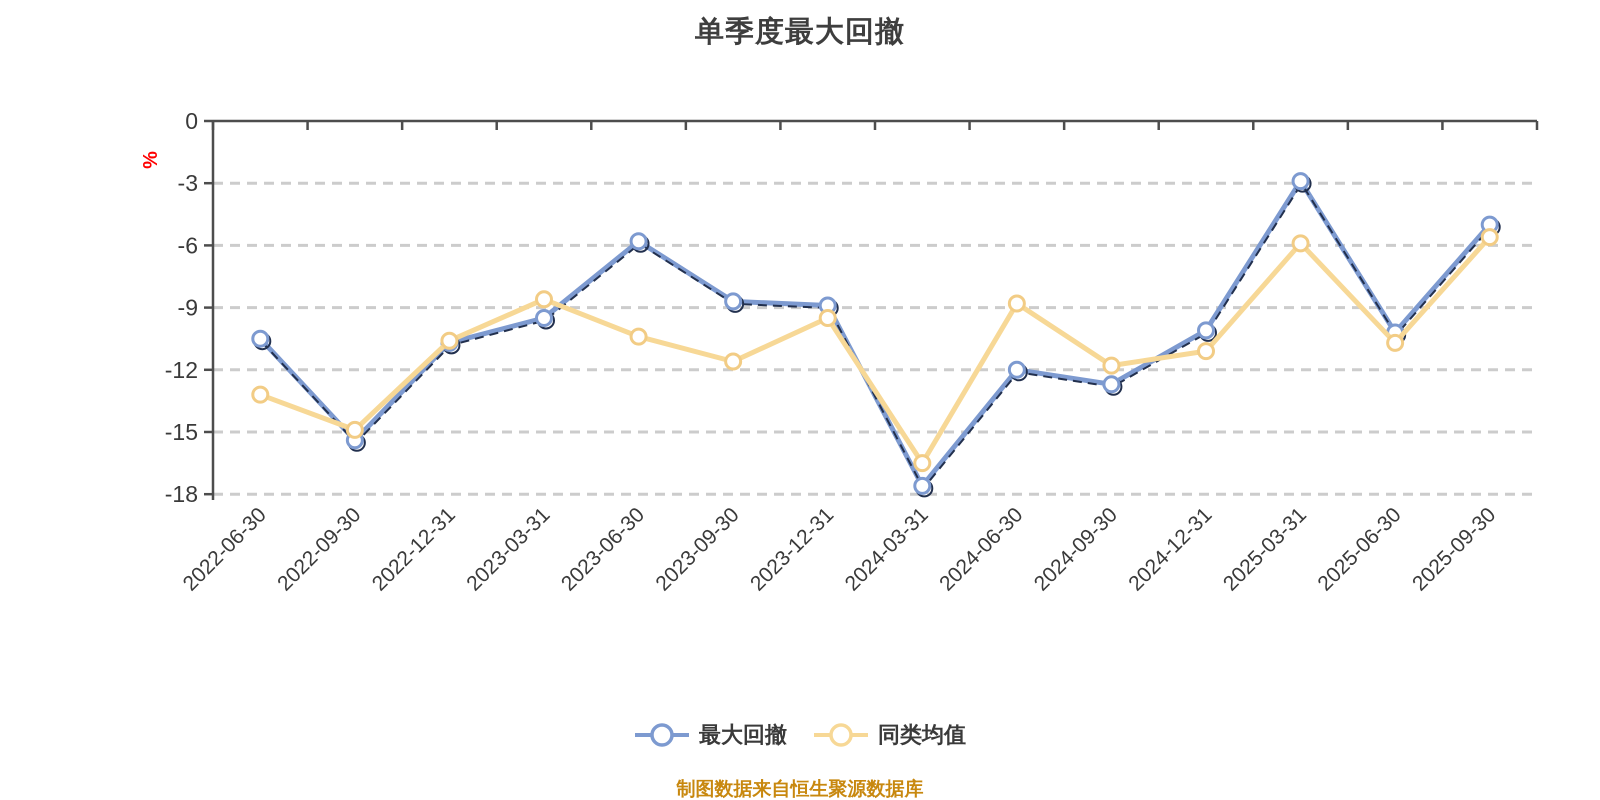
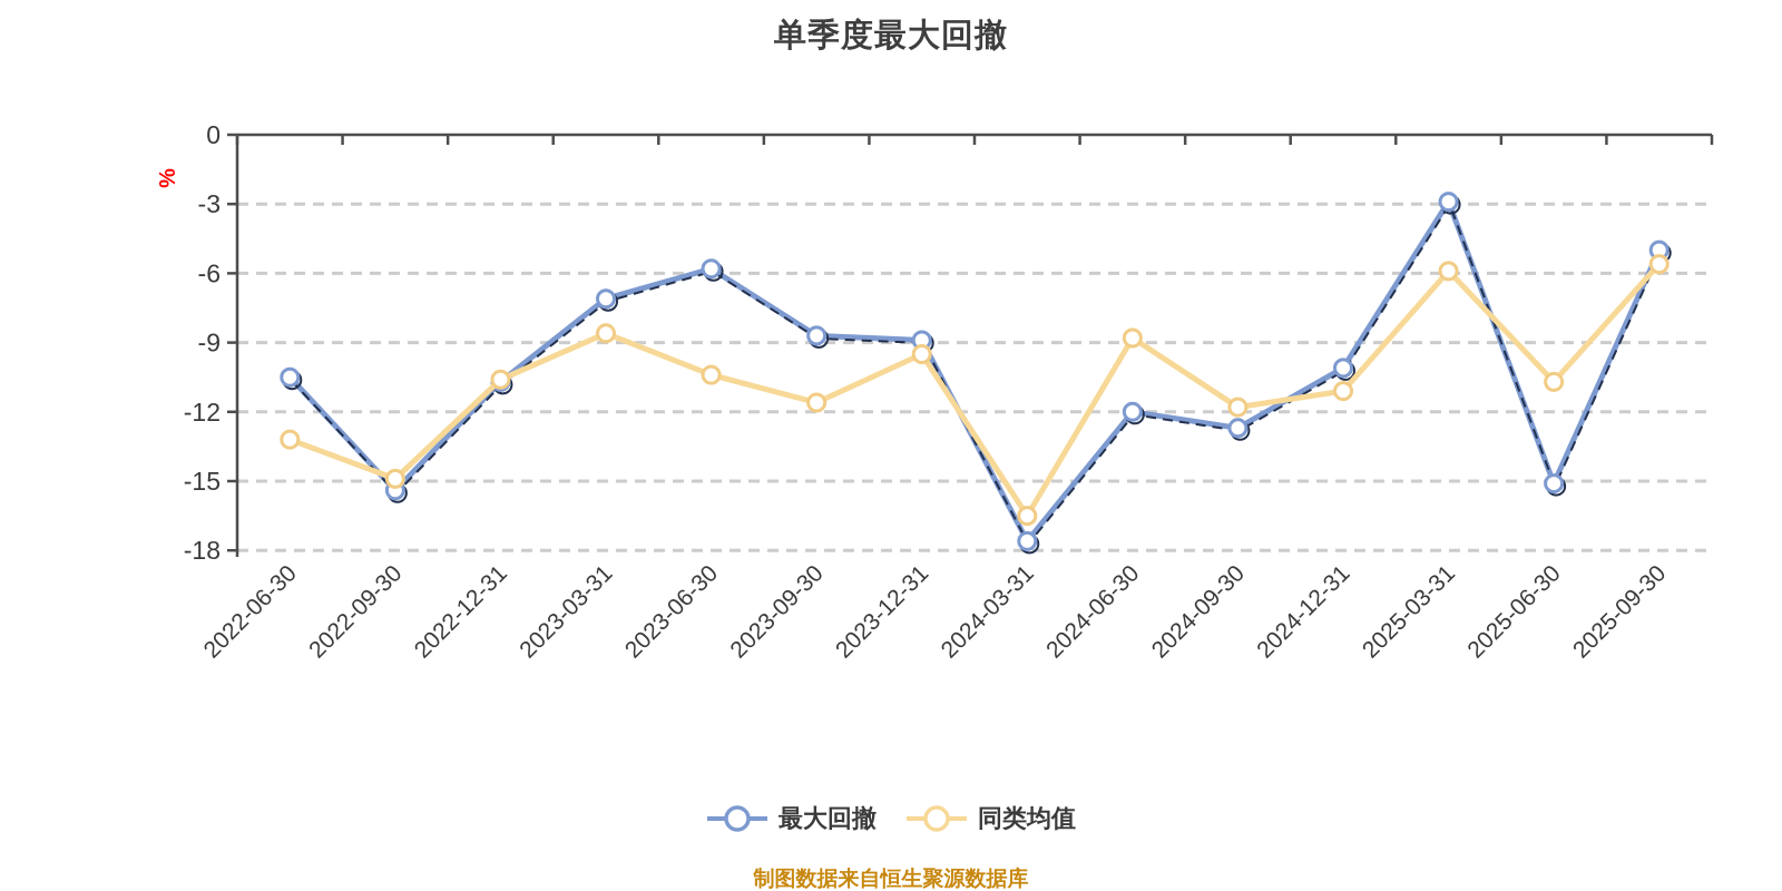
最大回撤/2023-03-31: -9.5 -> -7.1
最大回撤/2025-06-30: -10.2 -> -15.1
